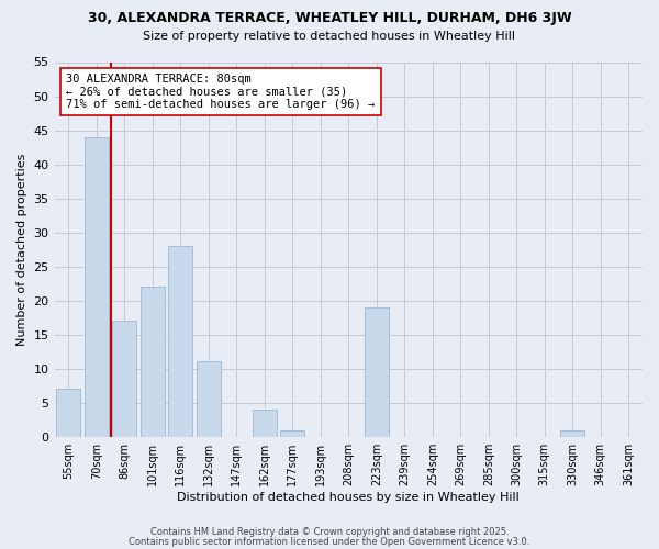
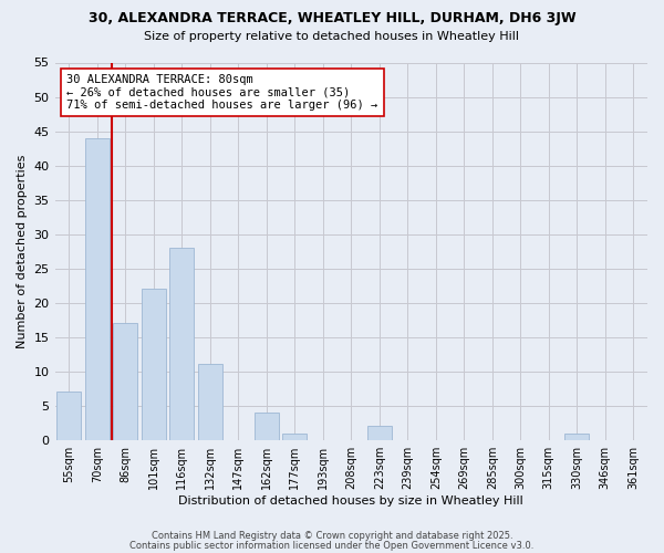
223sqm: 19 -> 2
